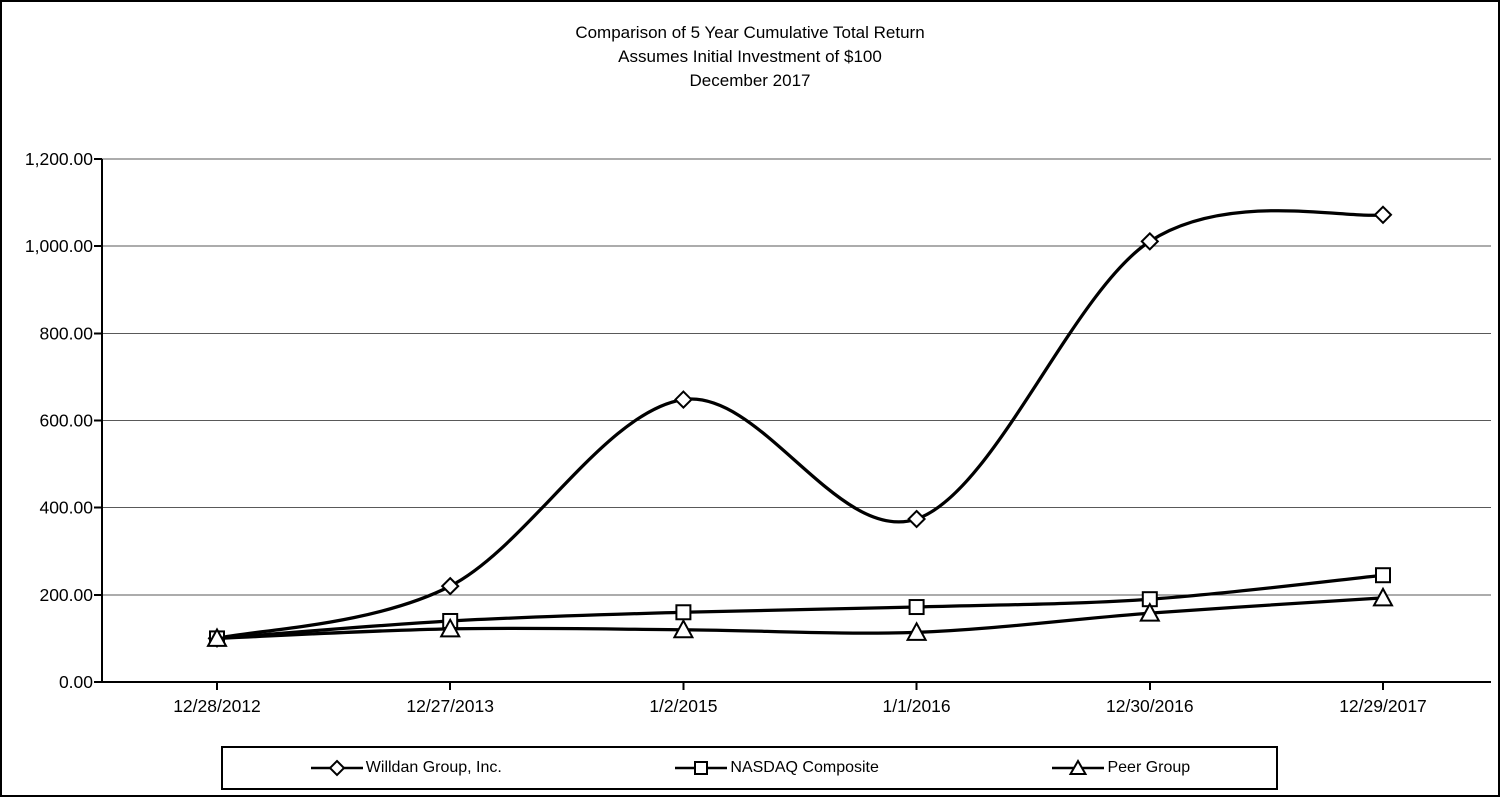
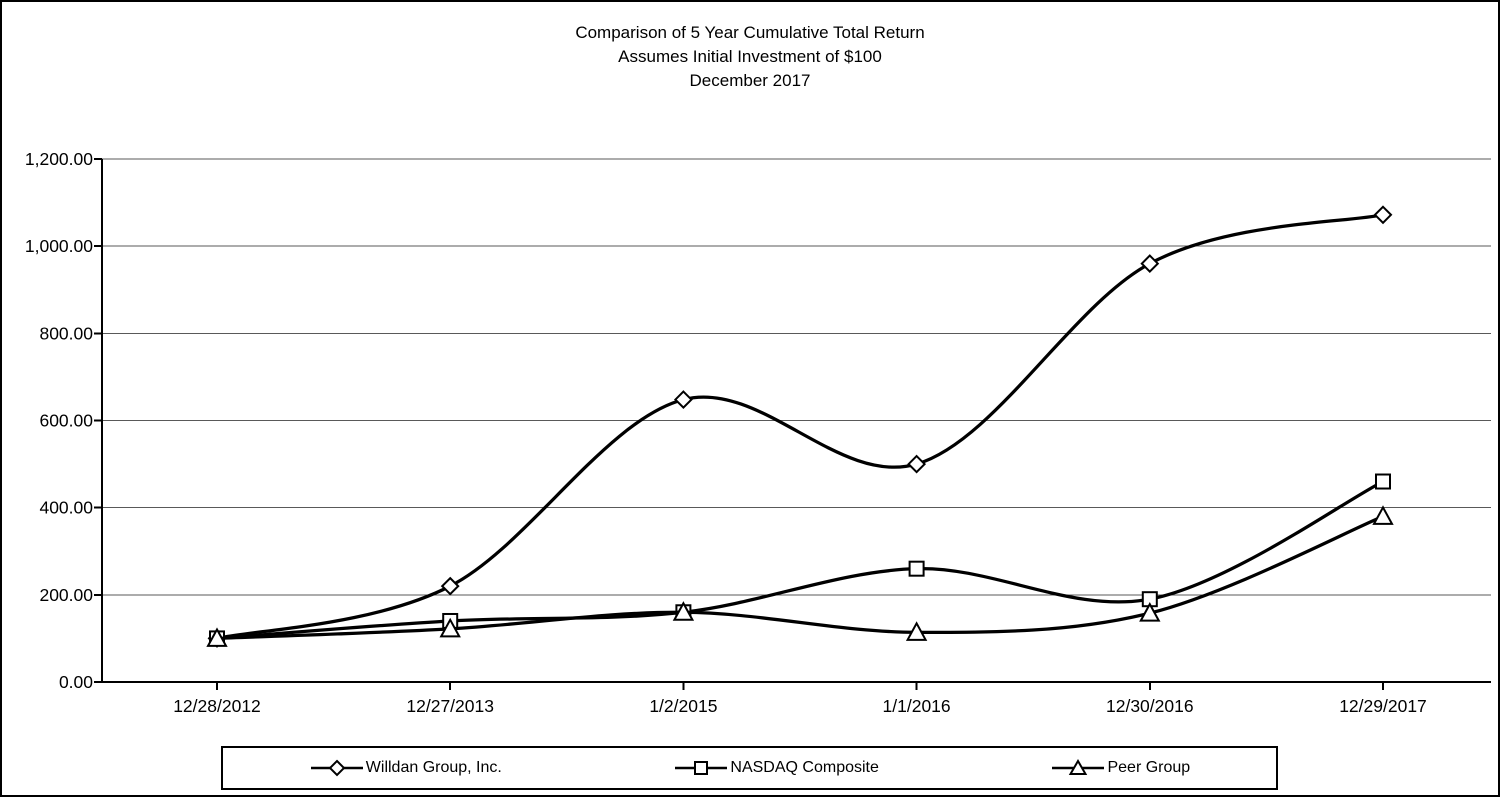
Peer Group/1/2/2015: 120 -> 160
Willdan Group, Inc./1/1/2016: 370 -> 500
NASDAQ Composite/1/1/2016: 170 -> 260
Willdan Group, Inc./12/30/2016: 1010 -> 960
NASDAQ Composite/12/29/2017: 240 -> 460
Peer Group/12/29/2017: 190 -> 380
